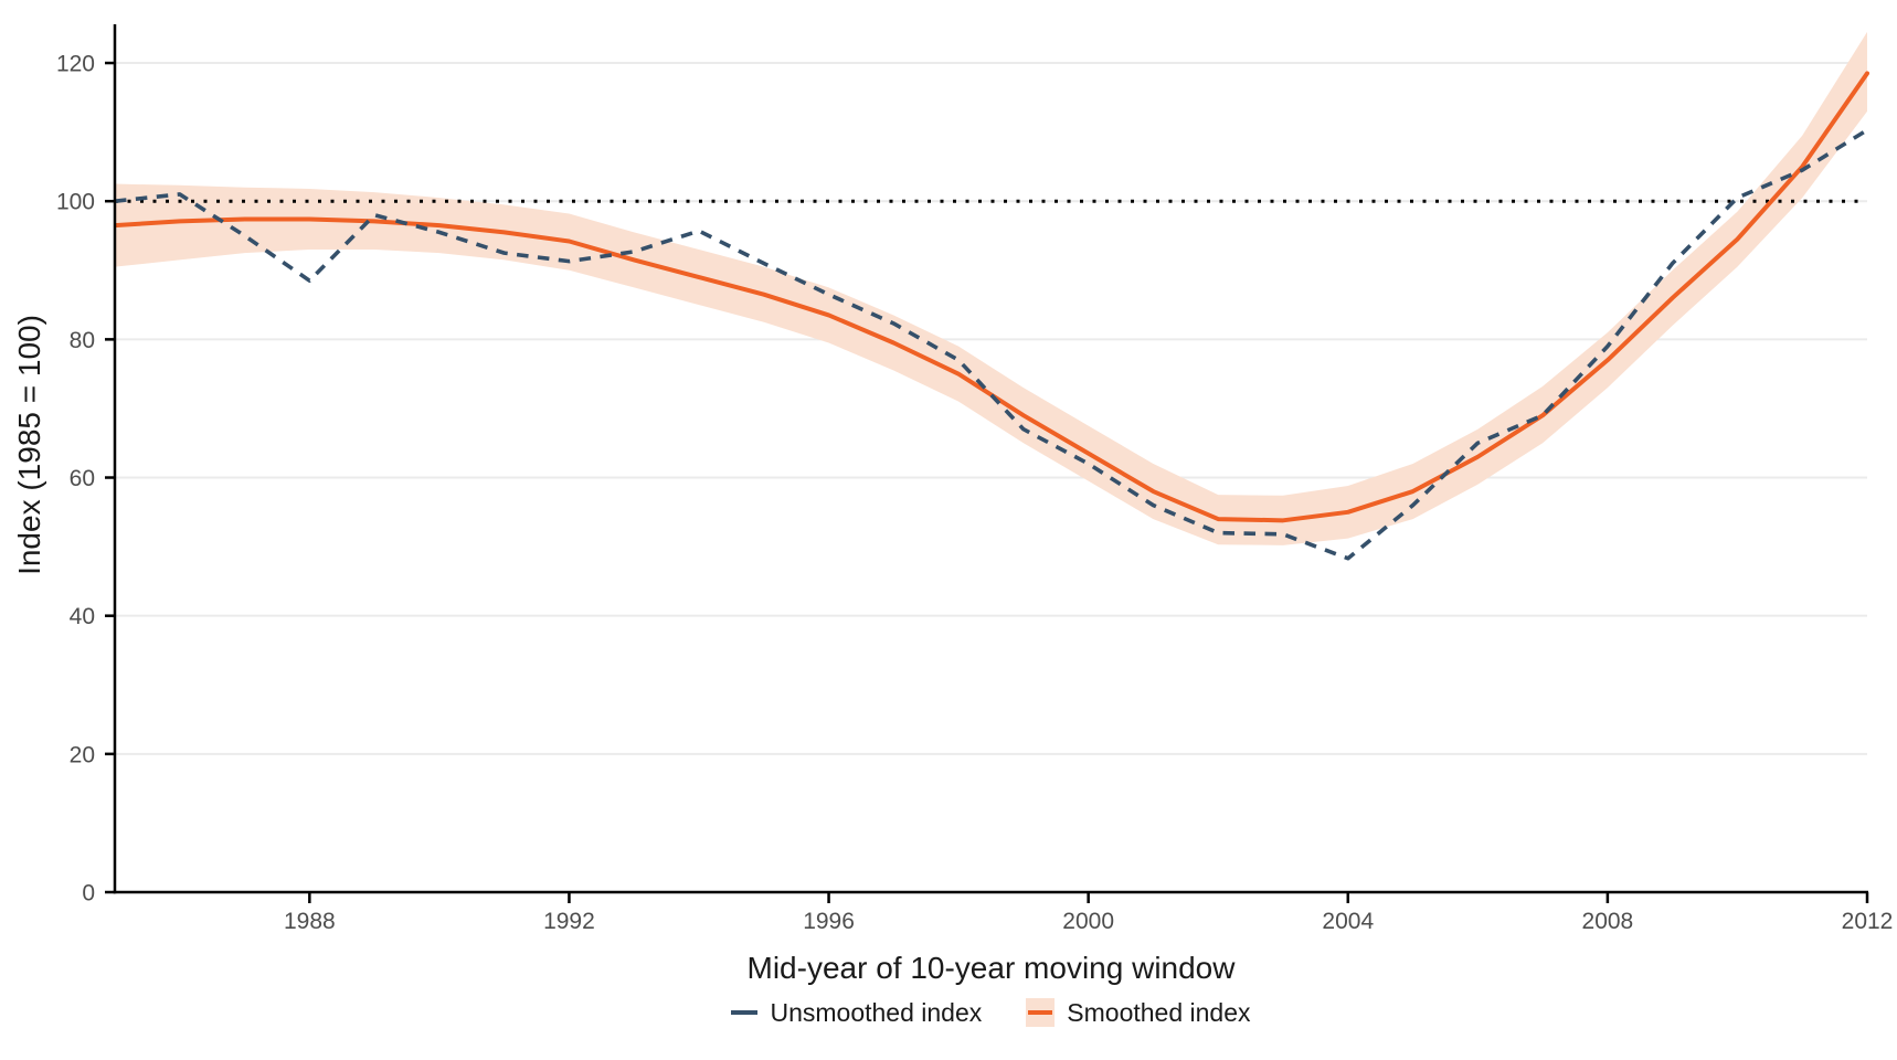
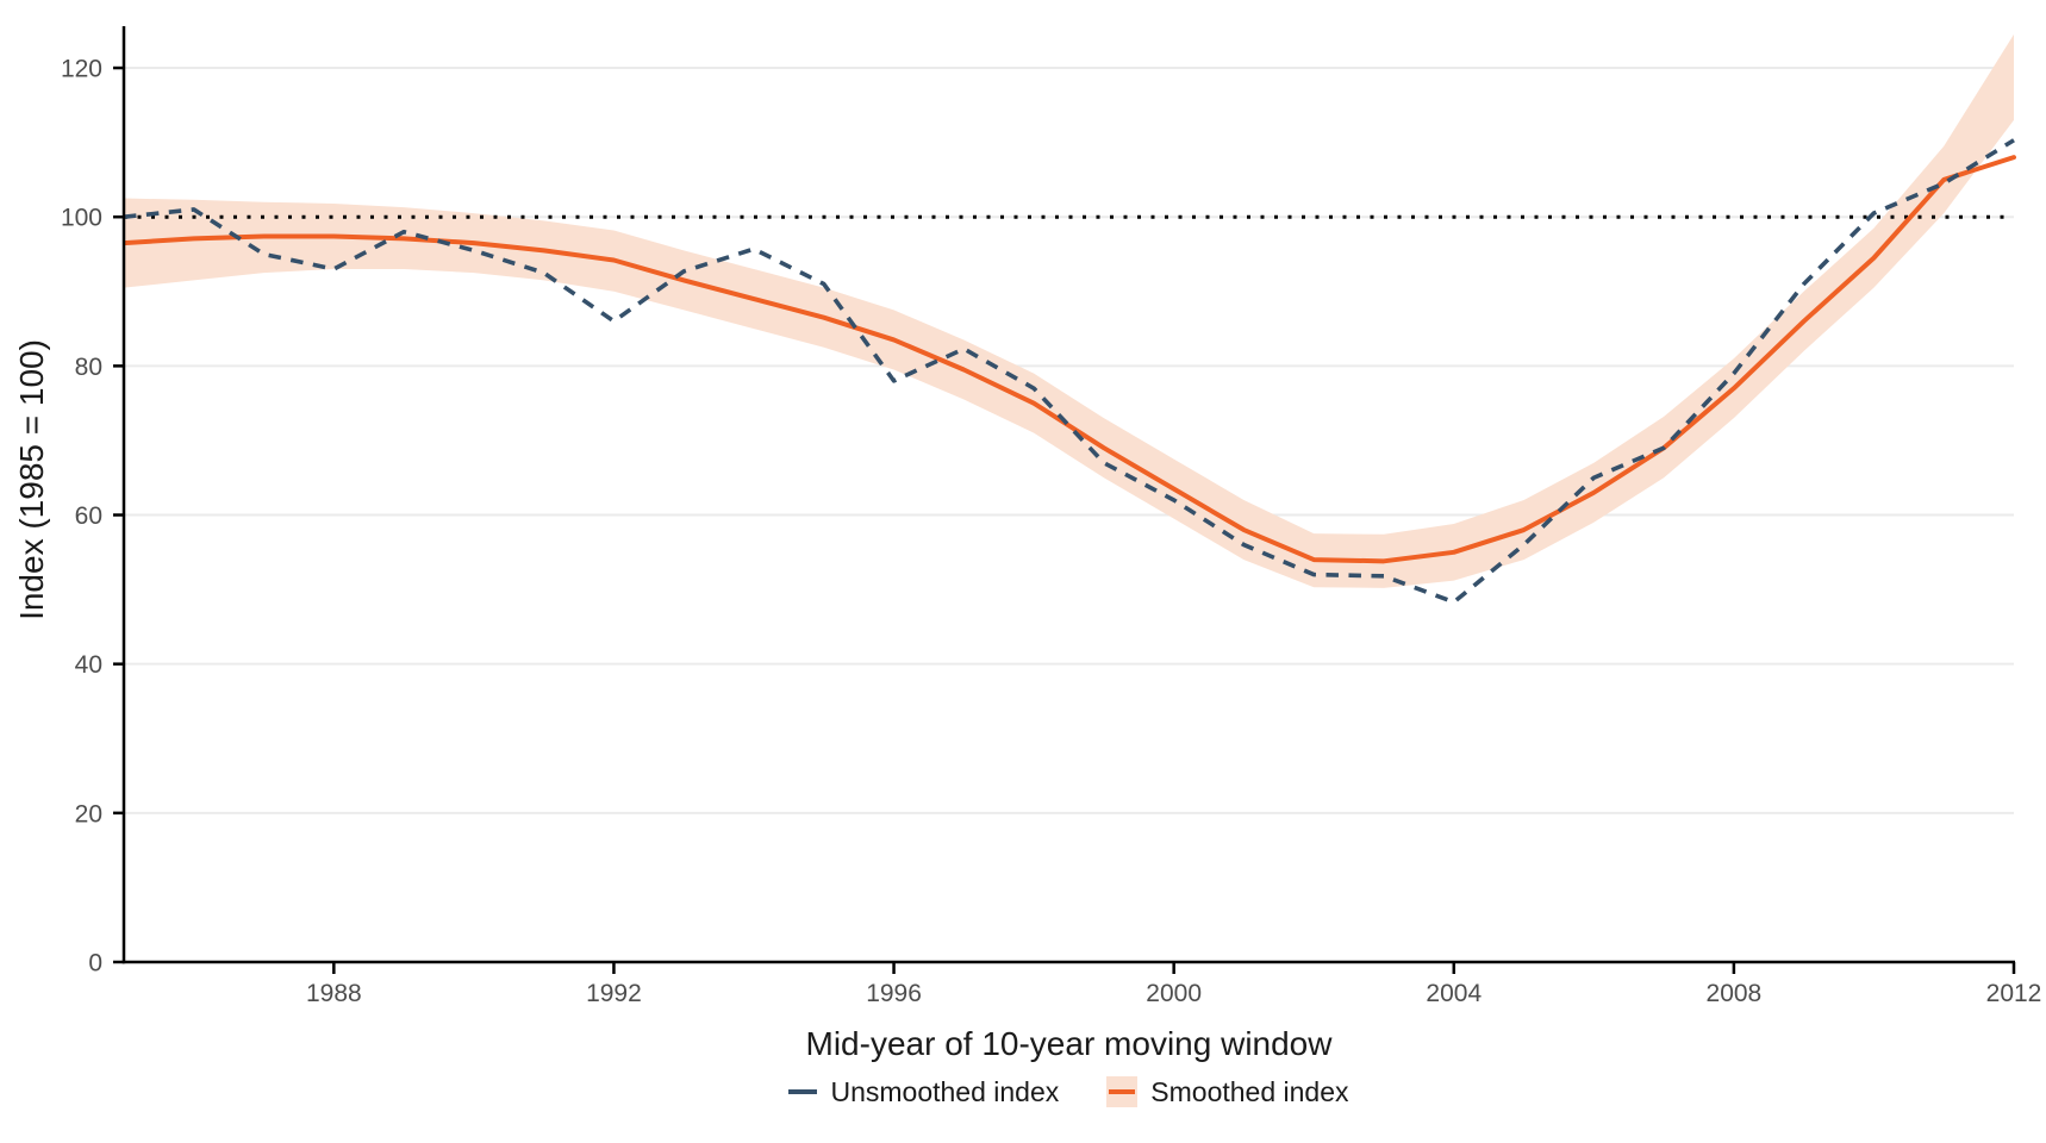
Unsmoothed index/1988: 88 -> 93
Unsmoothed index/1992: 91 -> 86
Unsmoothed index/1996: 86 -> 78
Smoothed index/2012: 118 -> 108
